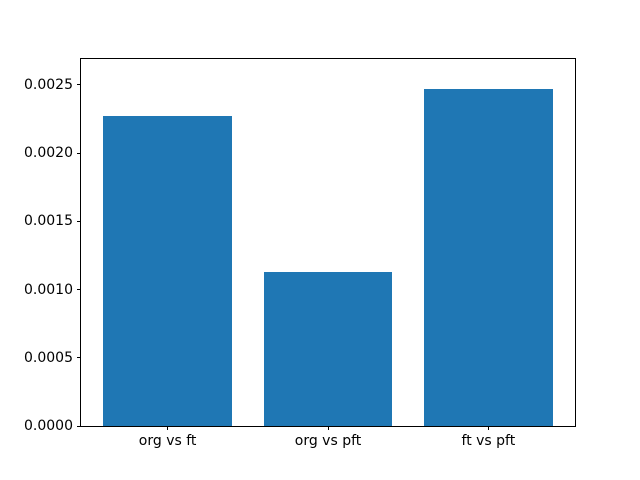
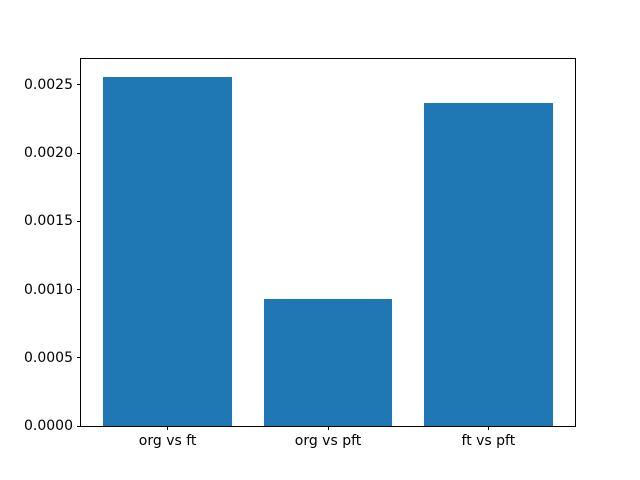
org vs ft: 0.00227 -> 0.00256
org vs pft: 0.00113 -> 0.00093
ft vs pft: 0.00247 -> 0.00237
